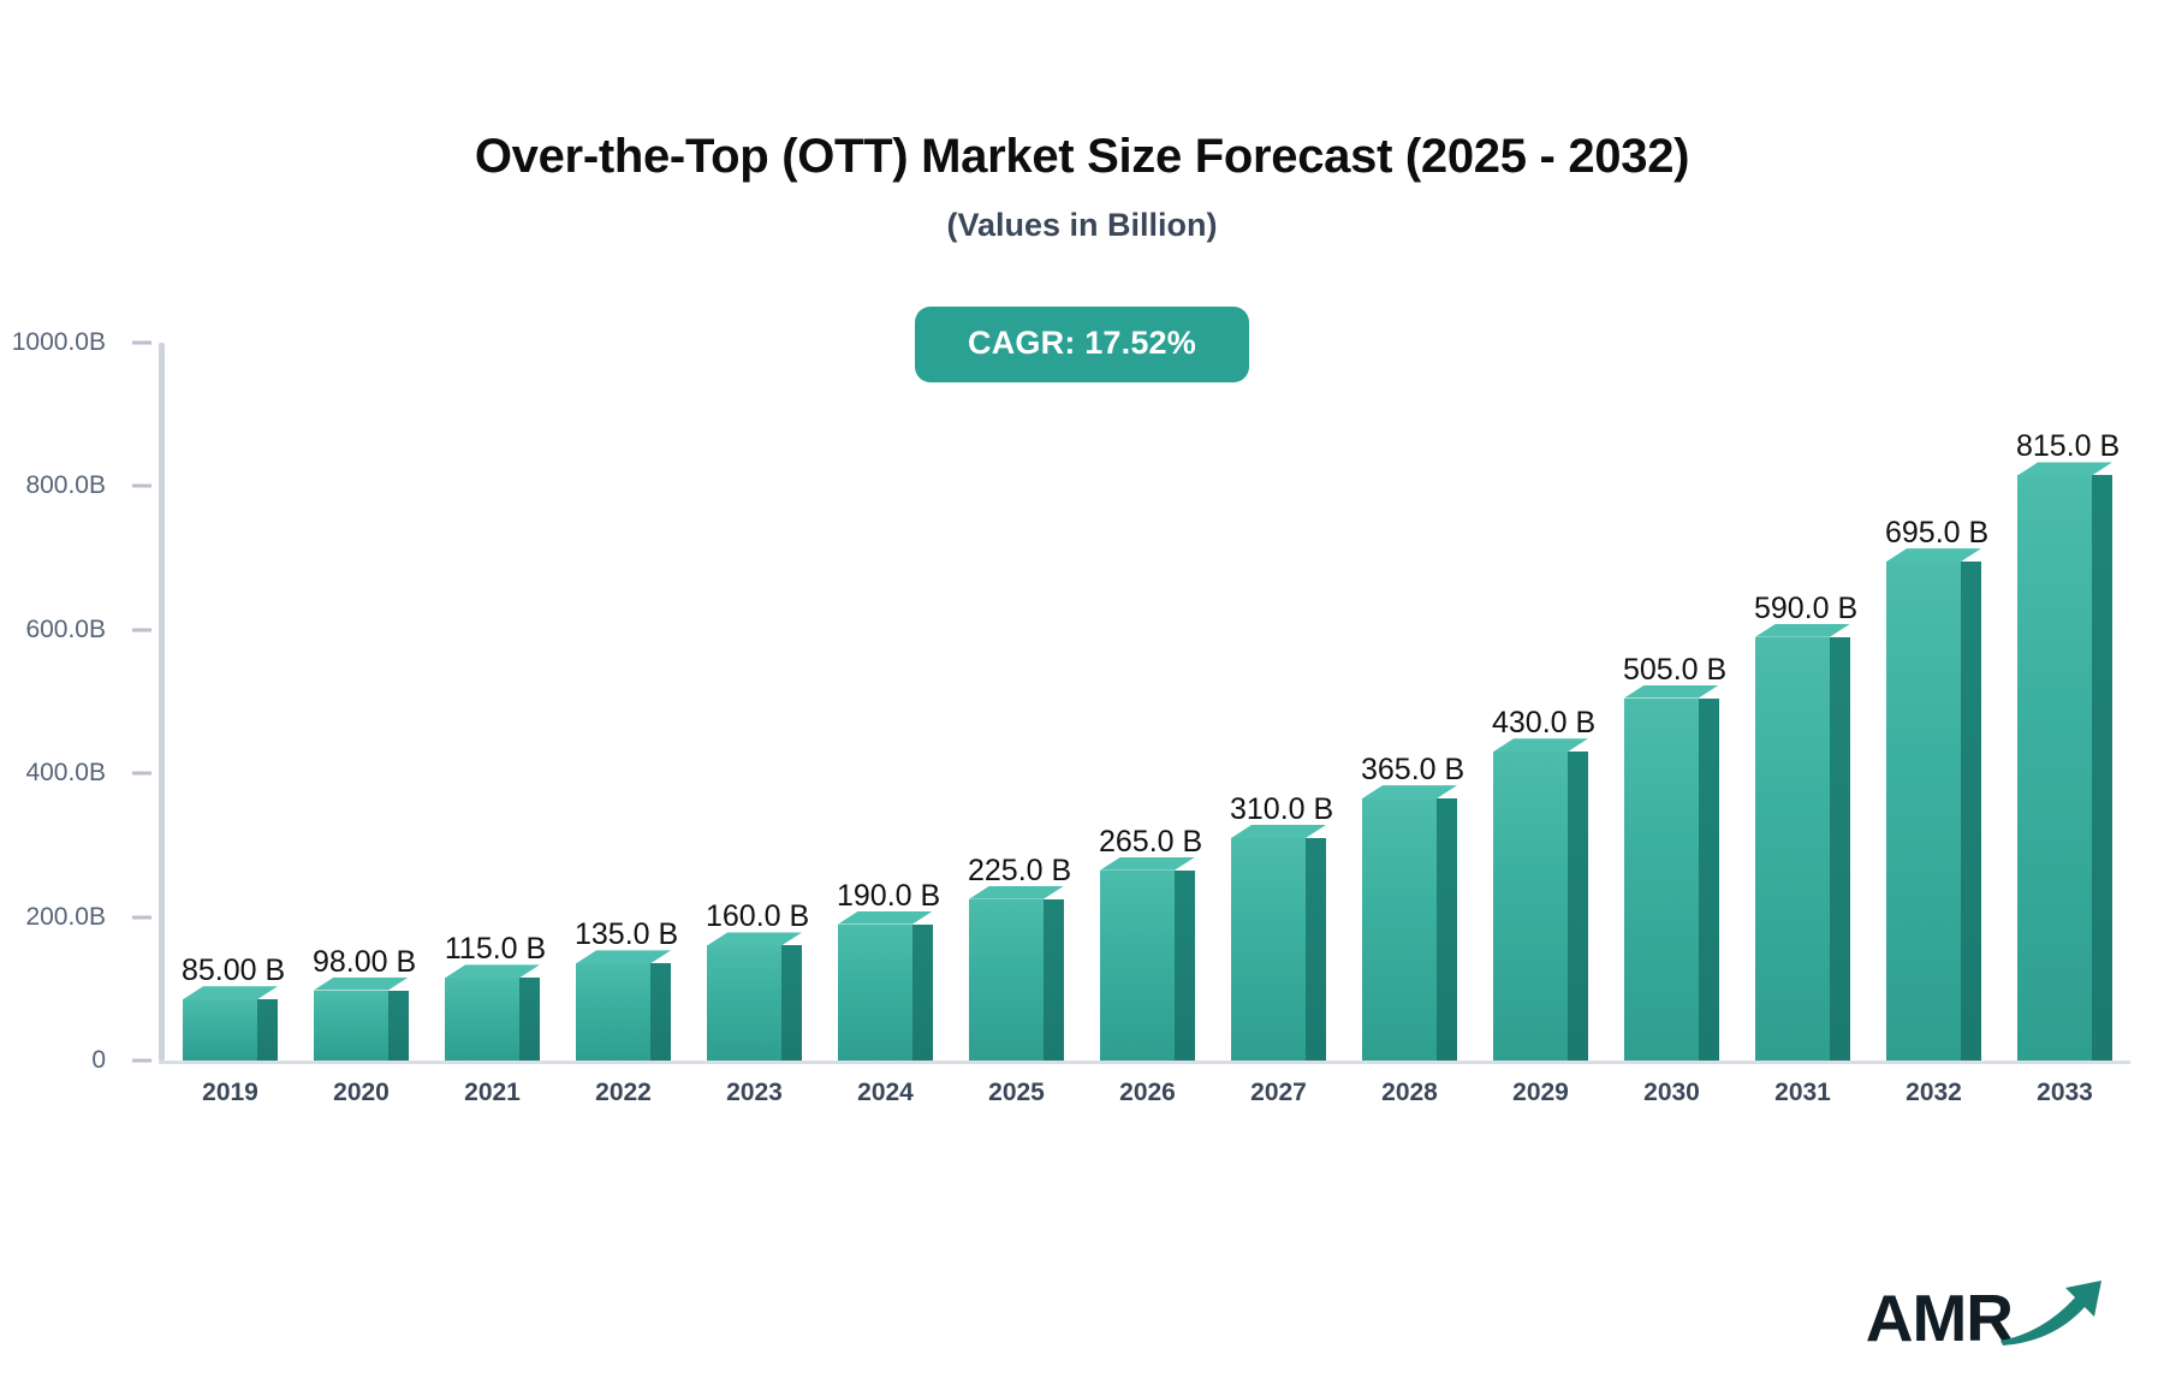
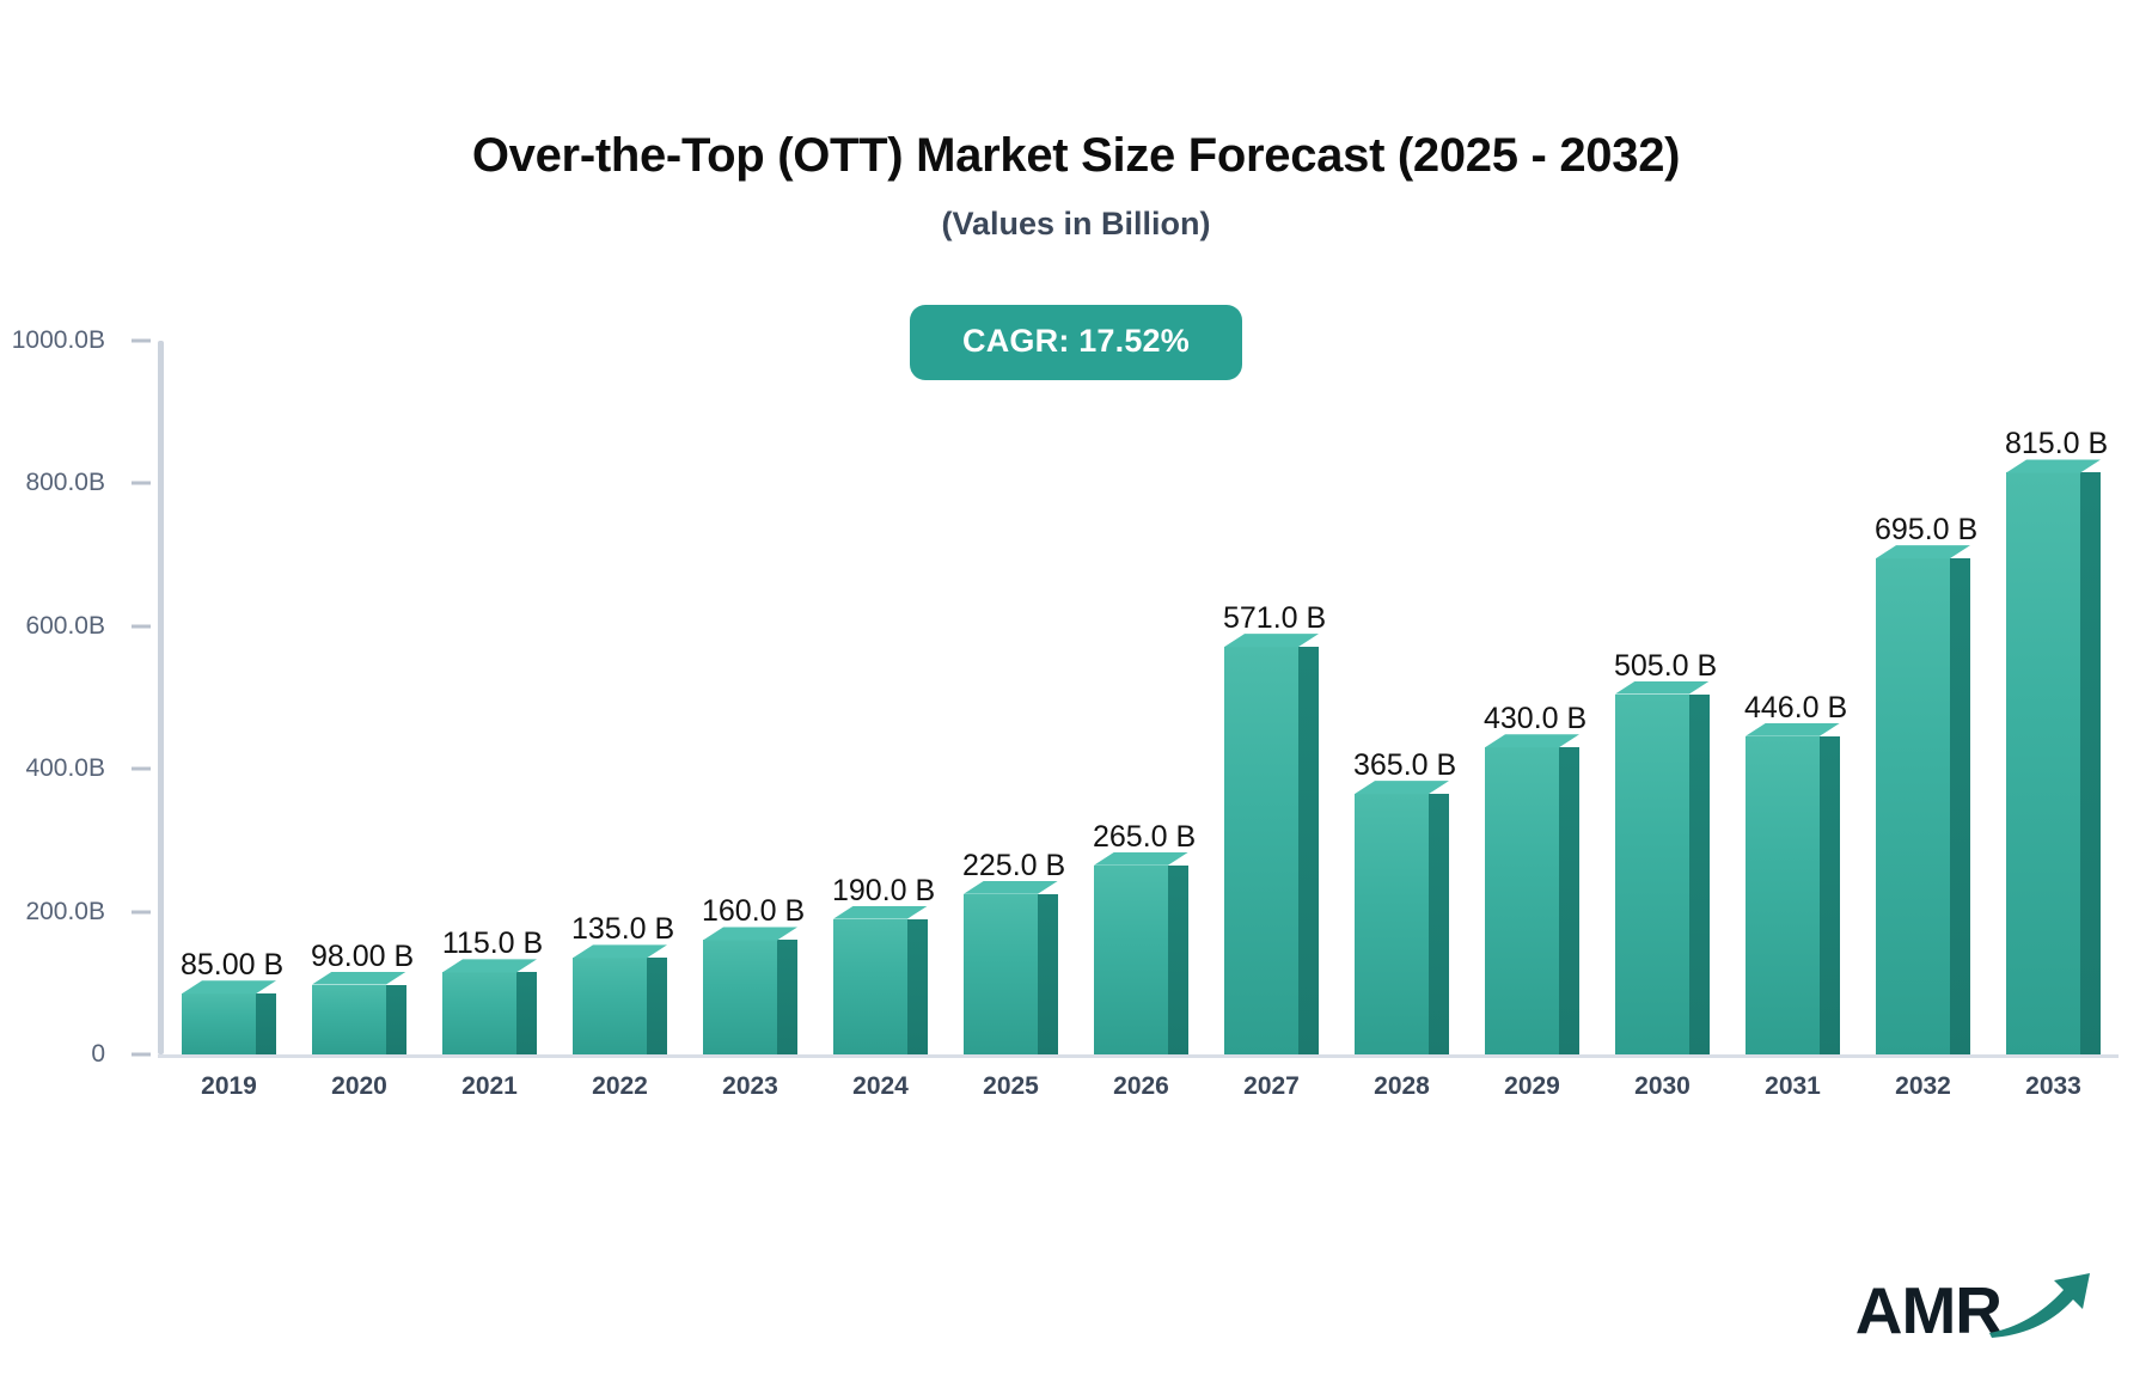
2027: 310.0 -> 571.0
2031: 590.0 -> 446.0
